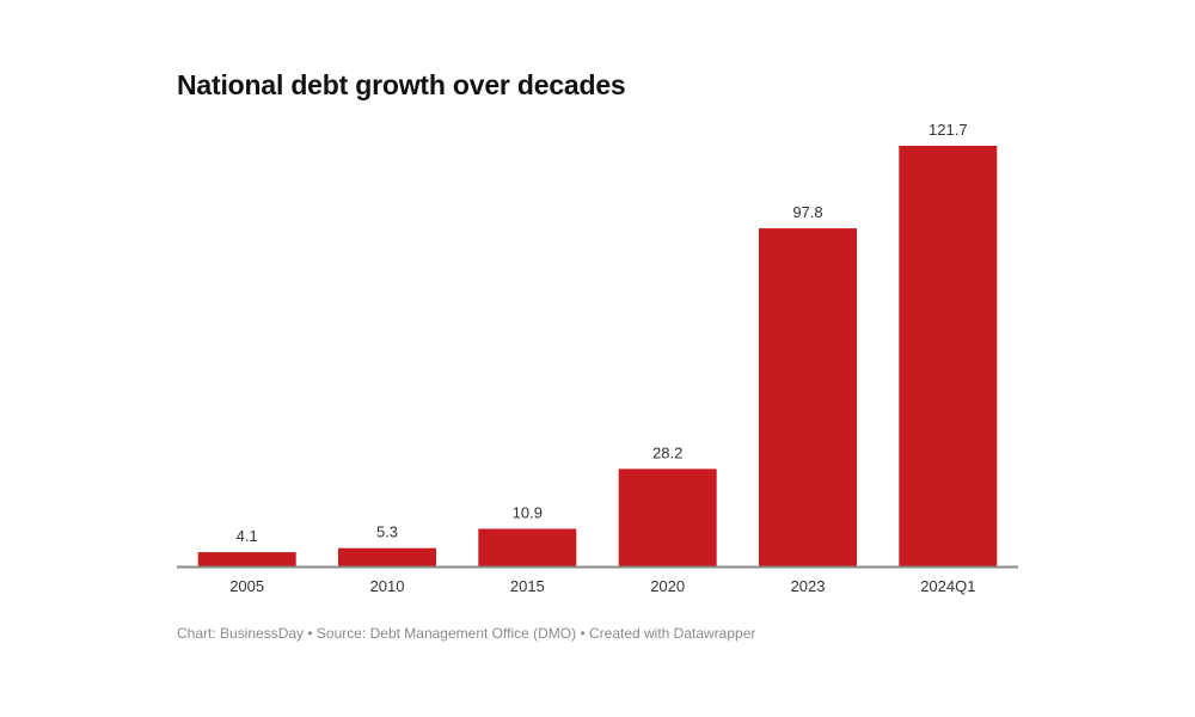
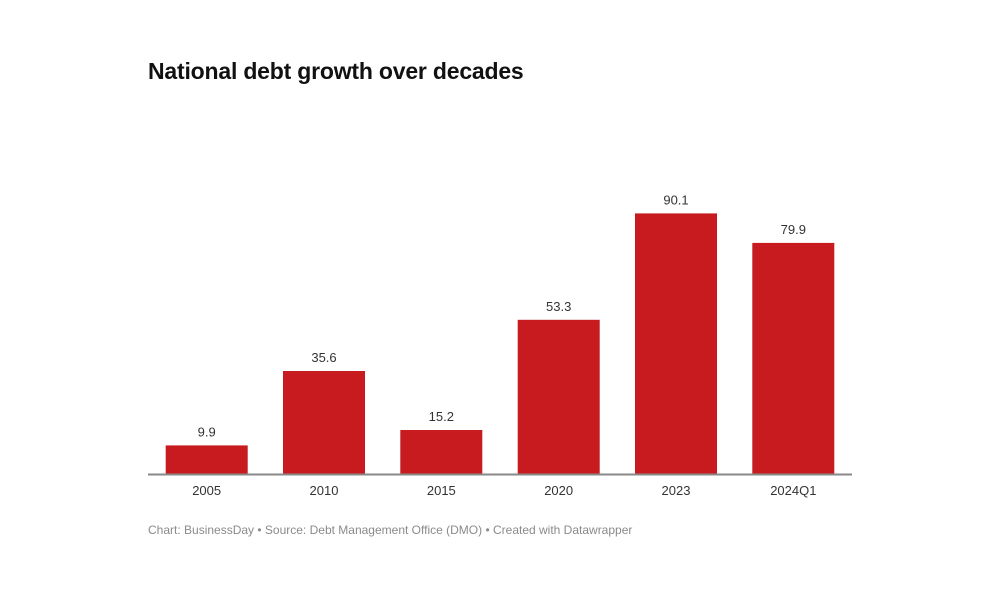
2005: 4.1 -> 9.9
2010: 5.3 -> 35.6
2015: 10.9 -> 15.2
2020: 28.2 -> 53.3
2023: 97.8 -> 90.1
2024Q1: 121.7 -> 79.9
